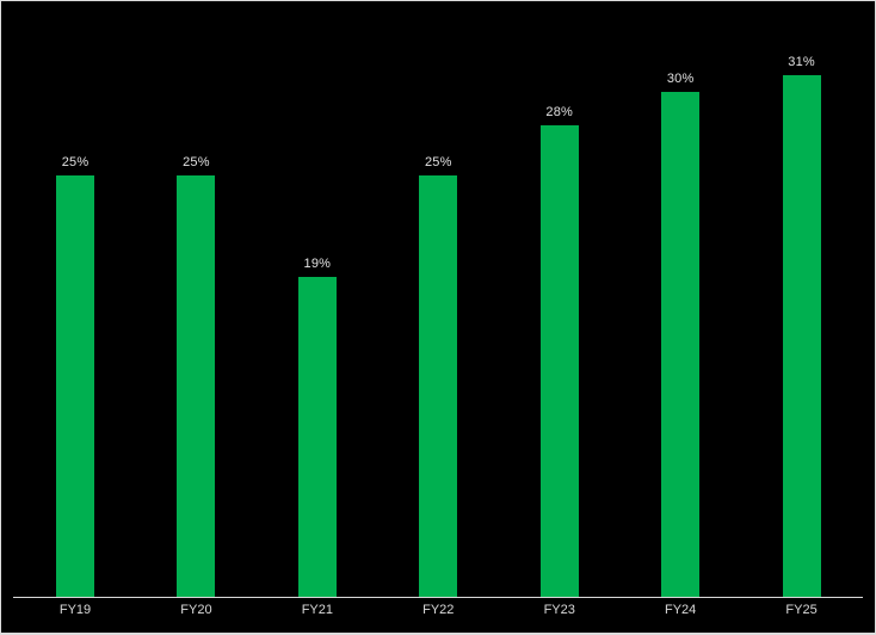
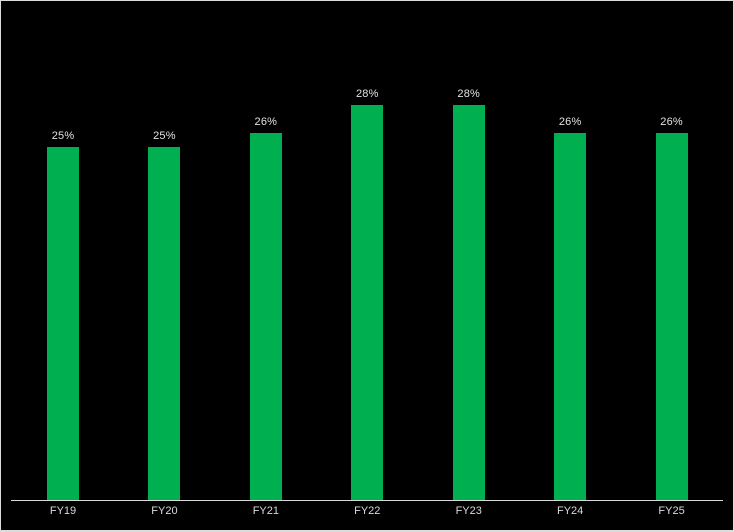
FY21: 19% -> 26%
FY22: 25% -> 28%
FY24: 30% -> 26%
FY25: 31% -> 26%
